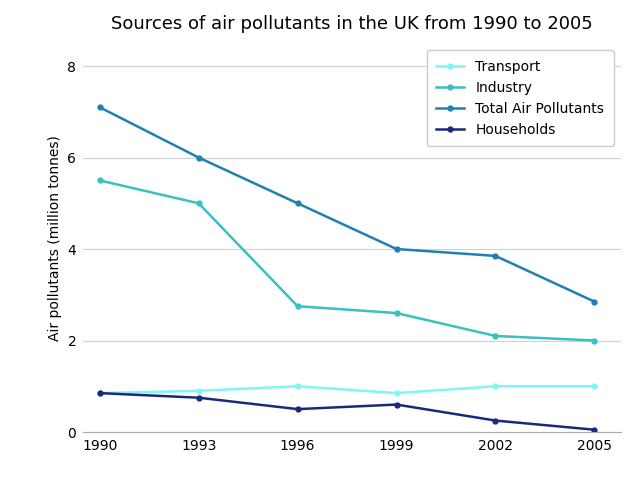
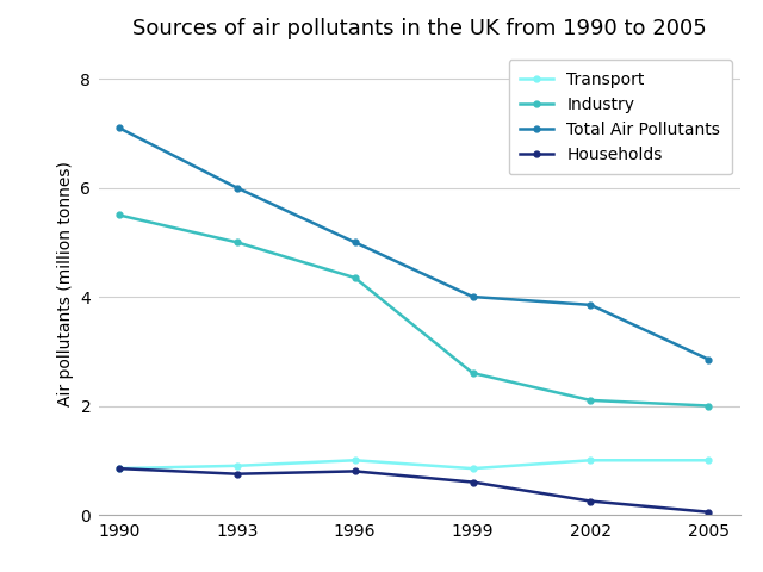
Industry/1996: 2.75 -> 4.35
Households/1996: 0.50 -> 0.80
